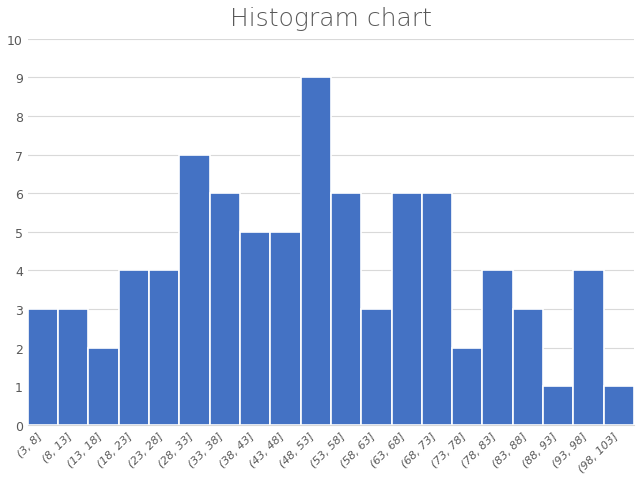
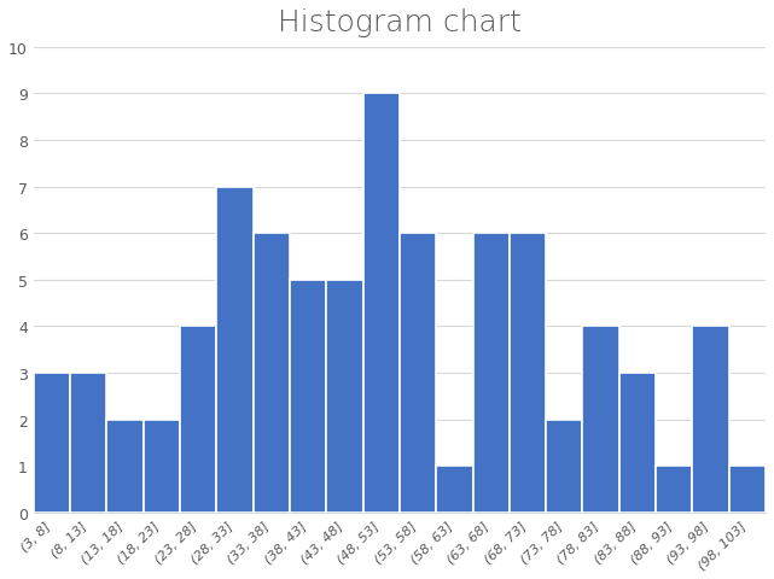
(18, 23]: 4 -> 2
(58, 63]: 3 -> 1
